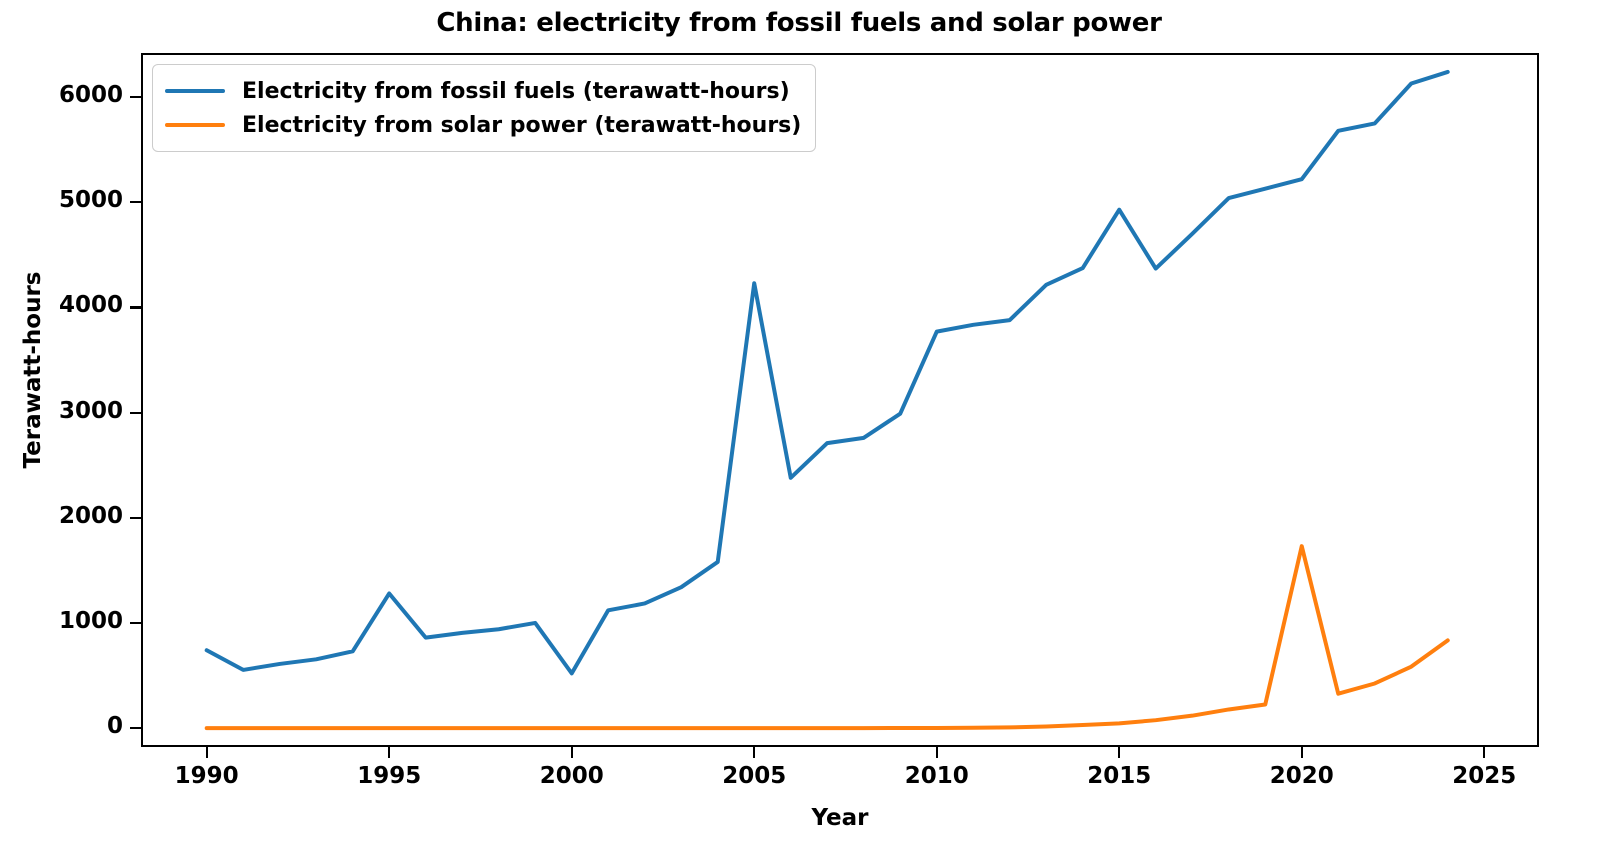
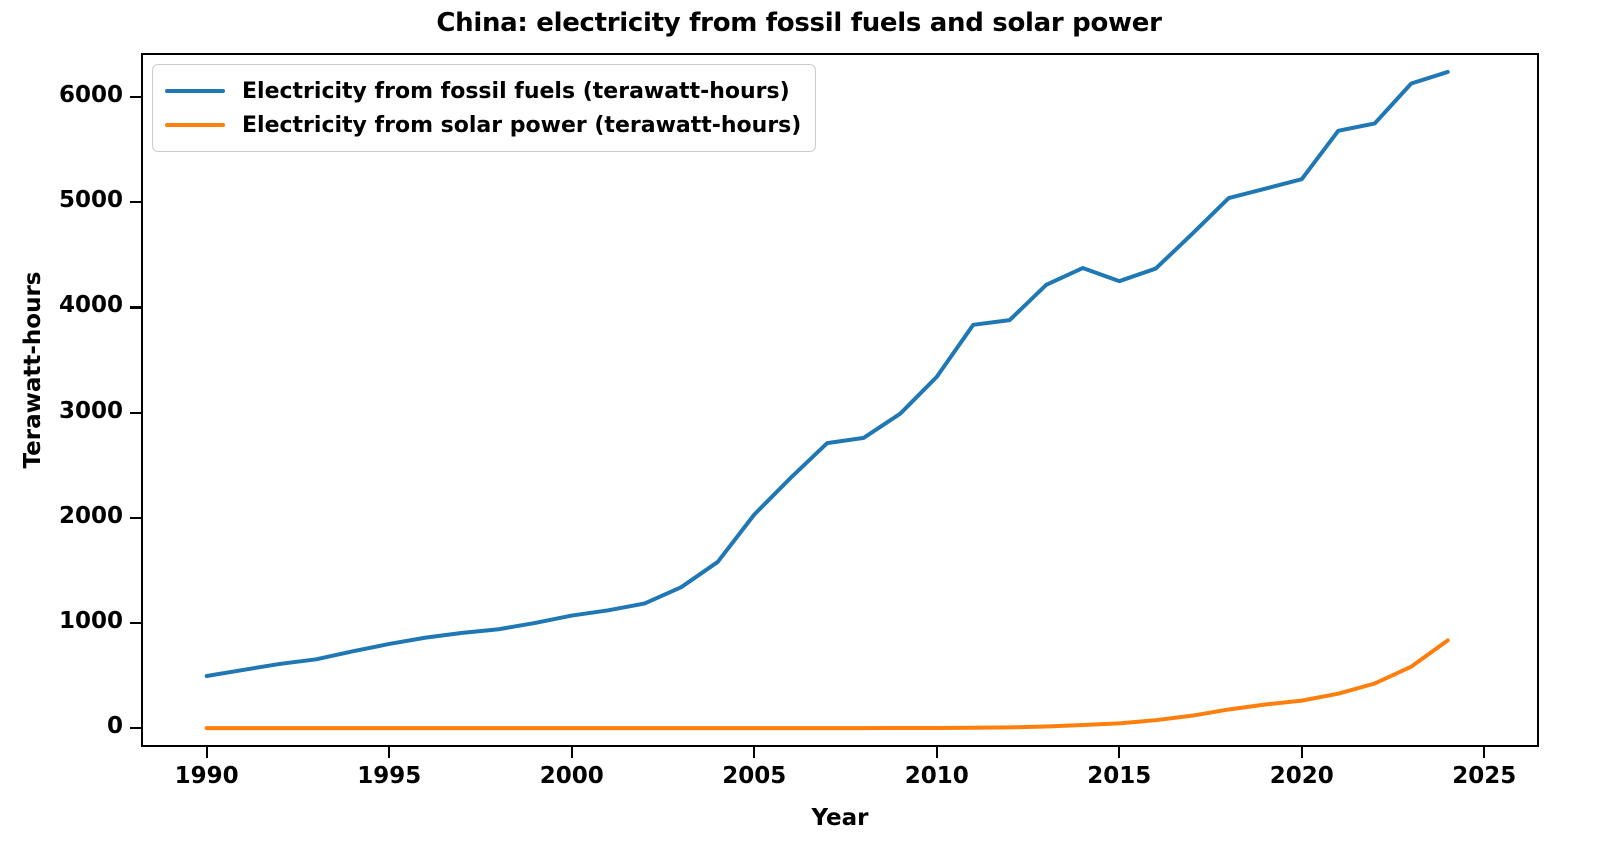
Electricity from fossil fuels (terawatt-hours)/1990: 740 -> 500
Electricity from fossil fuels (terawatt-hours)/1995: 1280 -> 800
Electricity from fossil fuels (terawatt-hours)/2000: 520 -> 1070
Electricity from fossil fuels (terawatt-hours)/2005: 4230 -> 2030
Electricity from fossil fuels (terawatt-hours)/2010: 3770 -> 3340
Electricity from fossil fuels (terawatt-hours)/2015: 4930 -> 4250
Electricity from solar power (terawatt-hours)/2020: 1730 -> 260
